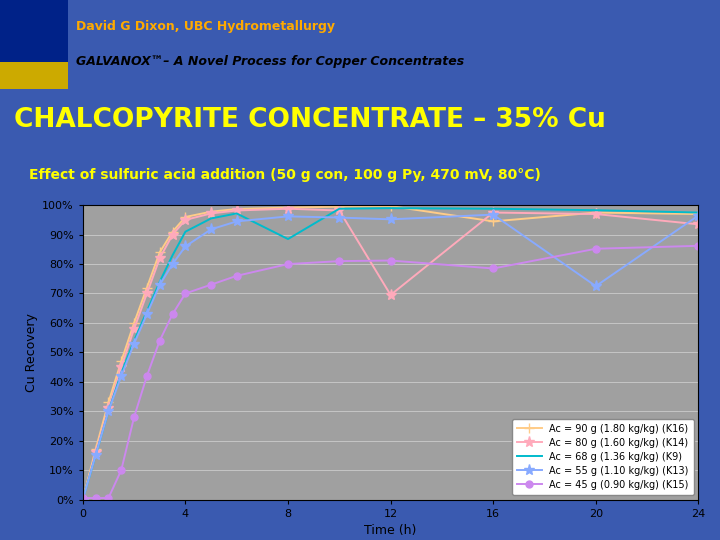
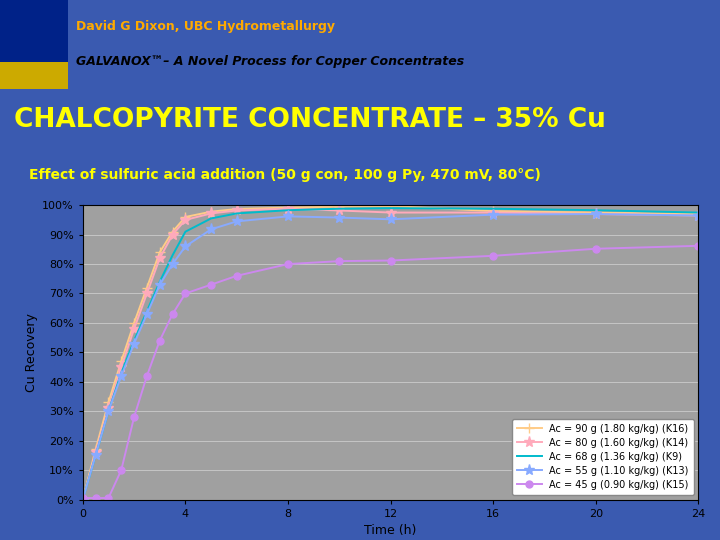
Ac = 68 g (1.36 kg/kg) (K9)/8: 88.5% -> 98.3%
Ac = 80 g (1.60 kg/kg) (K14)/12: 69.5% -> 97.5%
Ac = 90 g (1.80 kg/kg) (K16)/16: 94.5% -> 98.0%
Ac = 45 g (0.90 kg/kg) (K15)/16: 78.5% -> 82.8%
Ac = 55 g (1.10 kg/kg) (K13)/20: 72.5% -> 97.0%
Ac = 80 g (1.60 kg/kg) (K14)/24: 93.5% -> 96.5%
